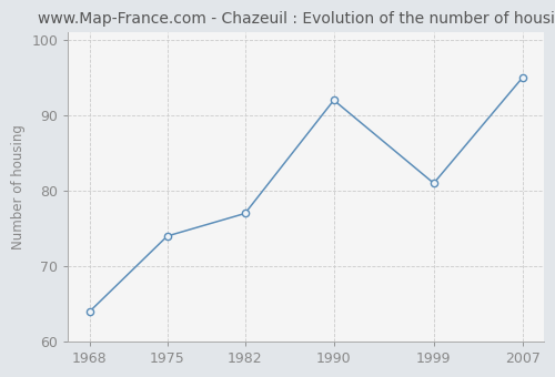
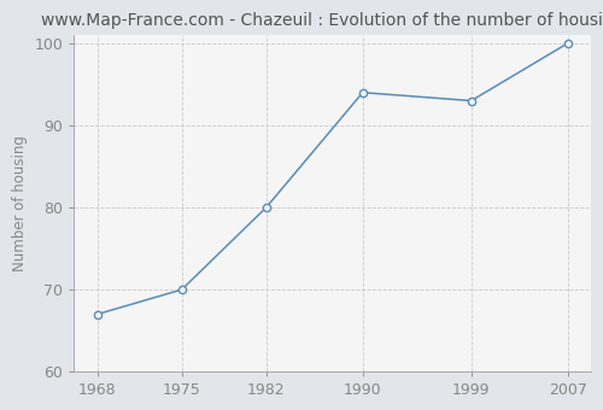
1968: 64 -> 67
1975: 74 -> 70
1982: 77 -> 80
1990: 92 -> 94
1999: 81 -> 93
2007: 95 -> 100
